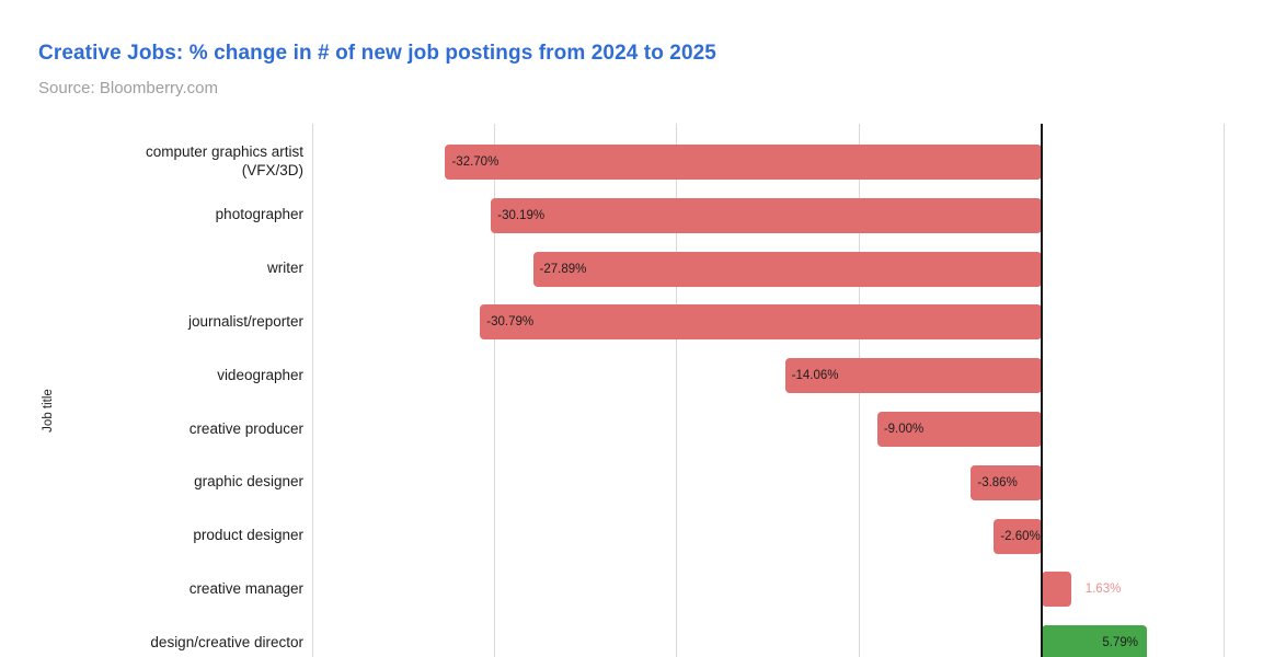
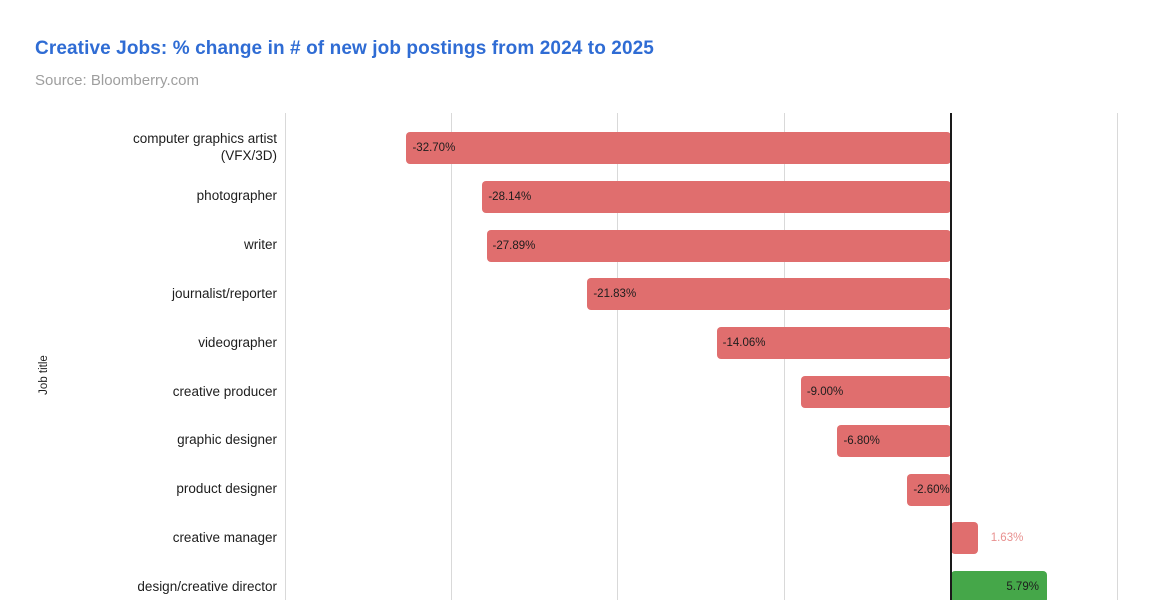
photographer: -30.19% -> -28.14%
journalist/reporter: -30.79% -> -21.83%
graphic designer: -3.86% -> -6.80%
